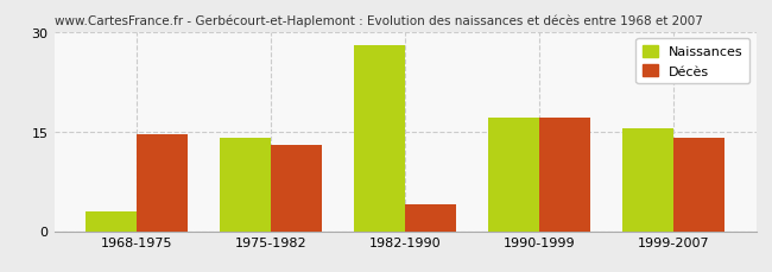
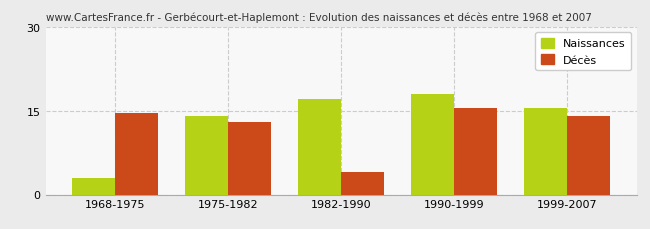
Naissances/1982-1990: 28.0 -> 17.0
Naissances/1990-1999: 17.0 -> 18.0
Décès/1990-1999: 17.0 -> 15.5
